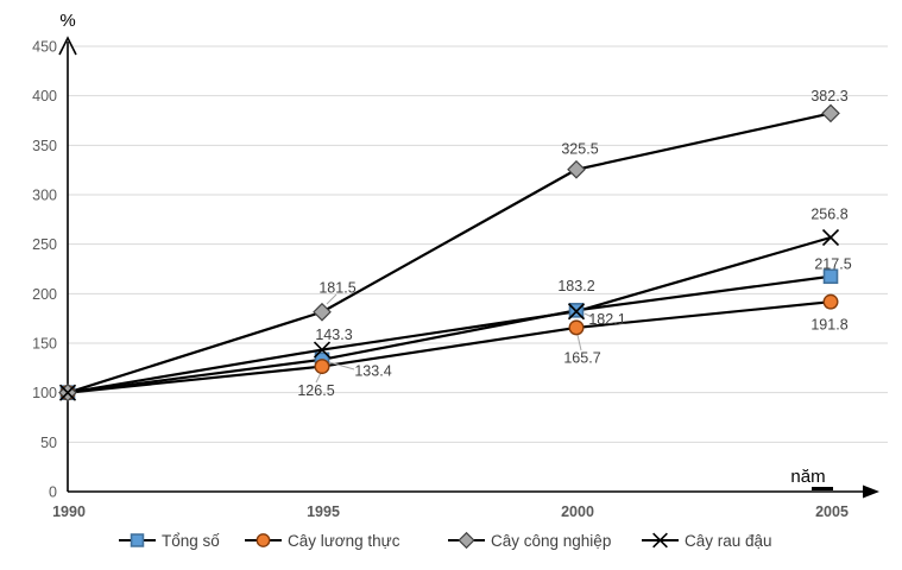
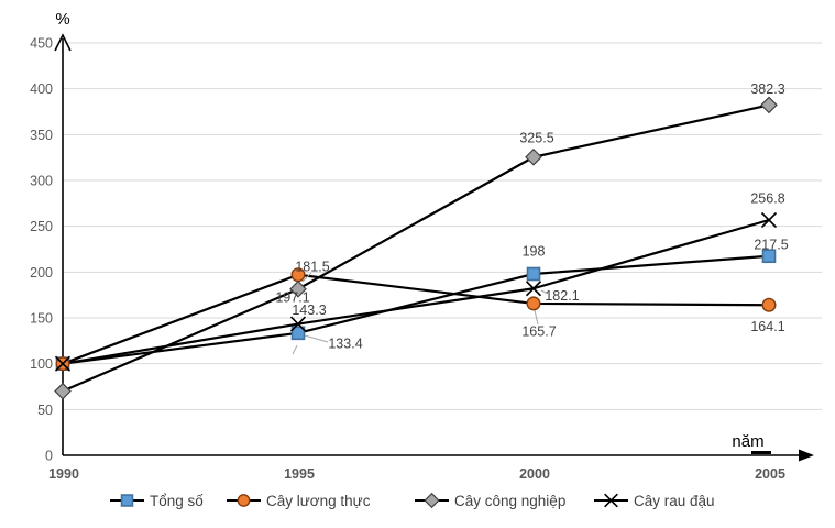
Cây công nghiệp/1990: 100 -> 70
Cây lương thực/1995: 126.5 -> 197.1
Tổng số/2000: 183.2 -> 198
Cây lương thực/2005: 191.8 -> 164.1
